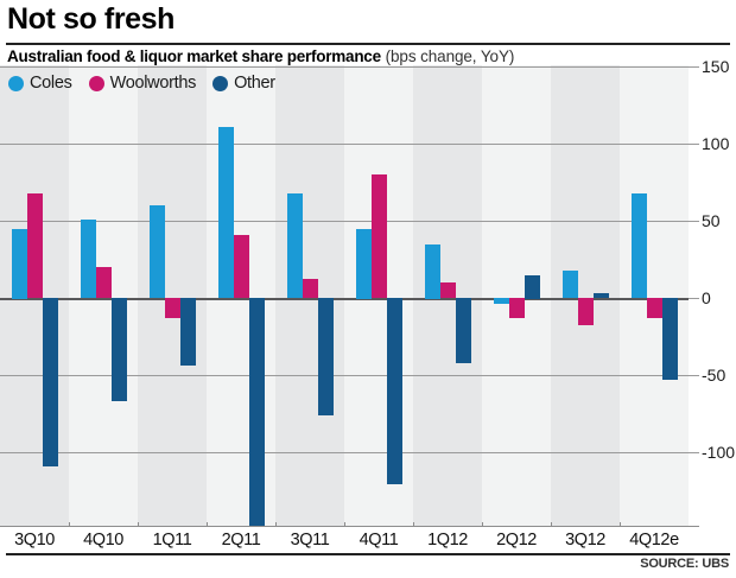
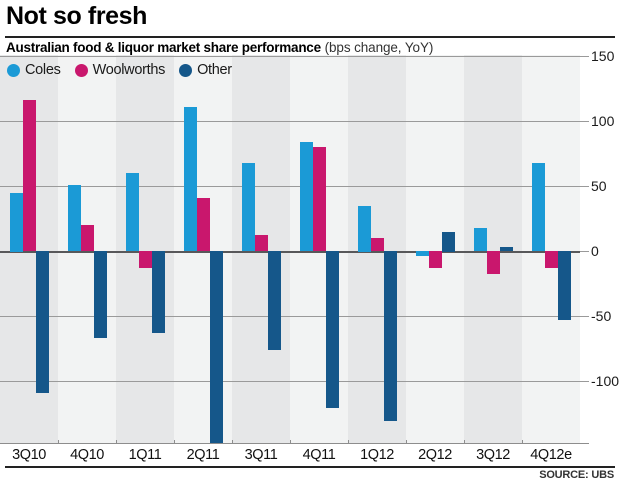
Woolworths/3Q10: 68 -> 116
Other/1Q11: -44 -> -63
Coles/4Q11: 45 -> 84
Other/1Q12: -42 -> -131
